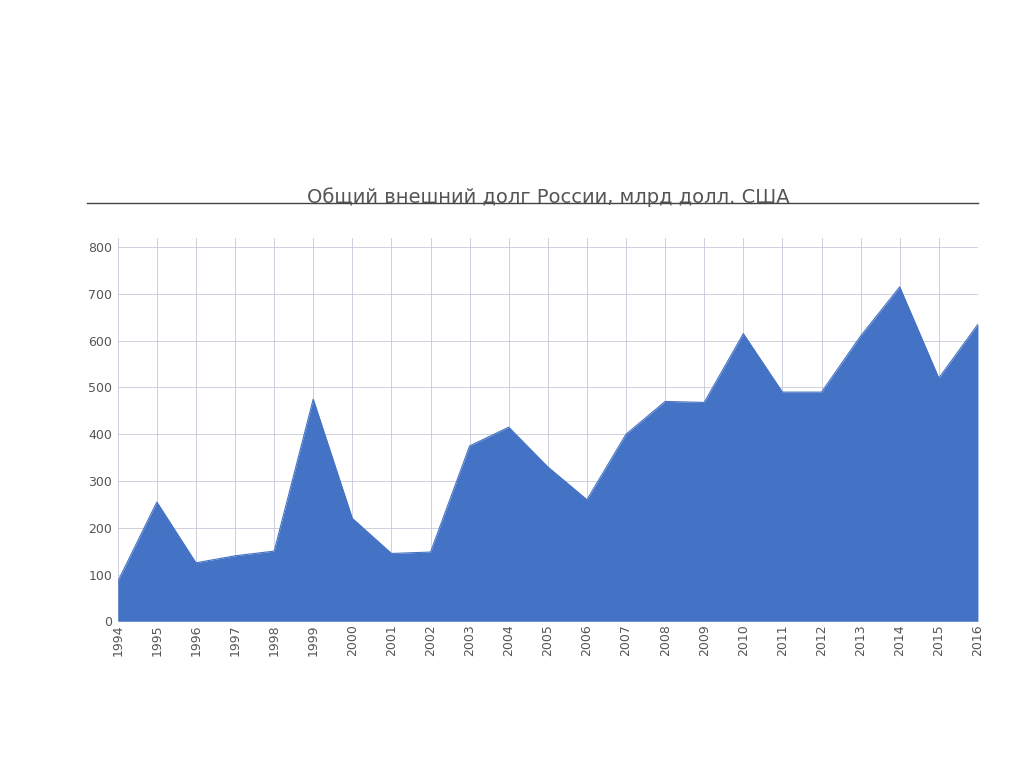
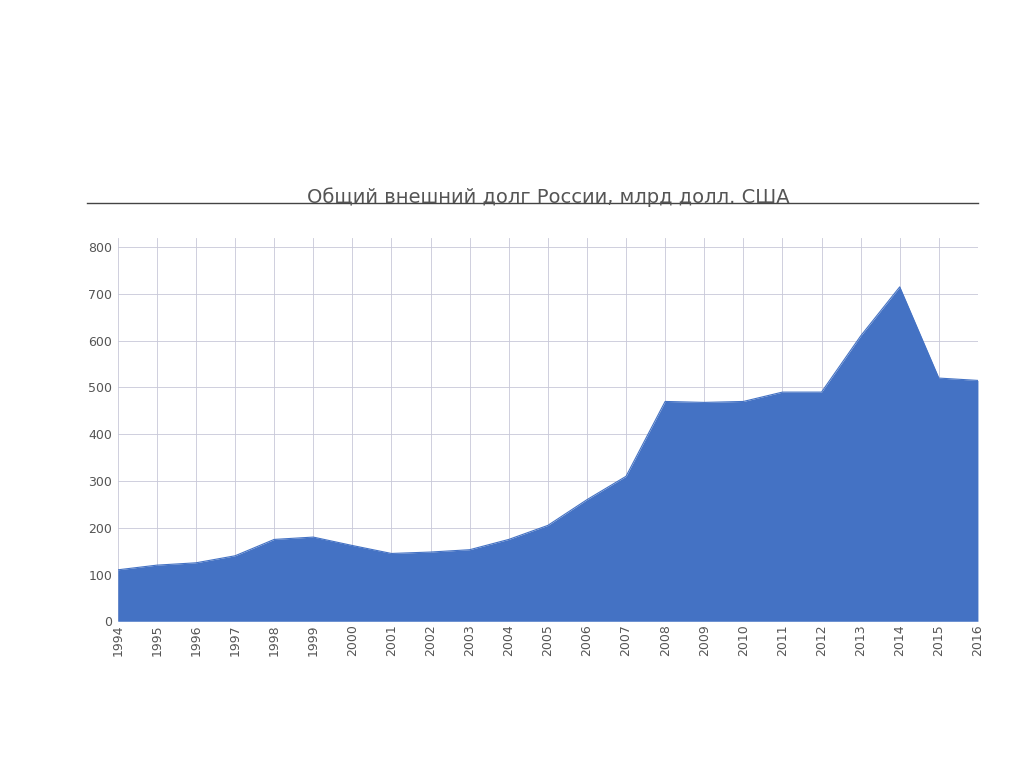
1994: 85 -> 110
1995: 255 -> 120
1998: 150 -> 175
1999: 475 -> 180
2000: 220 -> 162
2003: 375 -> 153
2004: 415 -> 175
2005: 330 -> 205
2007: 400 -> 310
2010: 615 -> 470
2016: 635 -> 515
